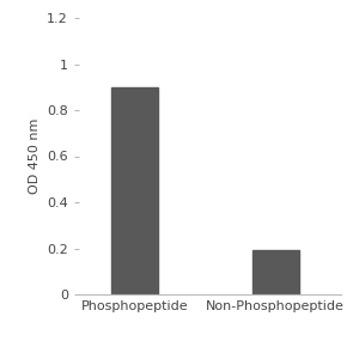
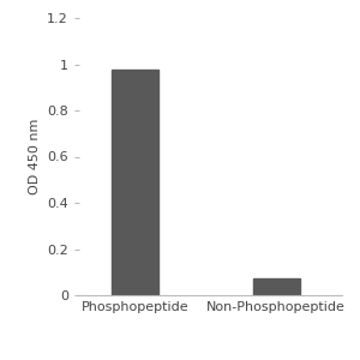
Phosphopeptide: 0.90 -> 0.97
Non-Phosphopeptide: 0.19 -> 0.07
